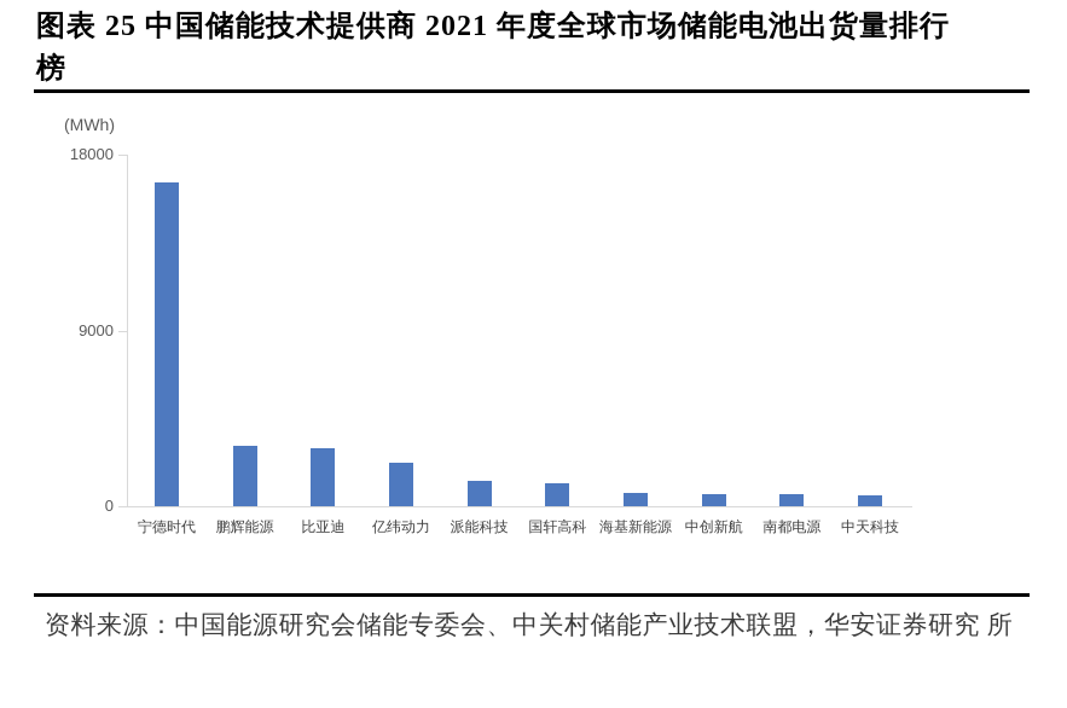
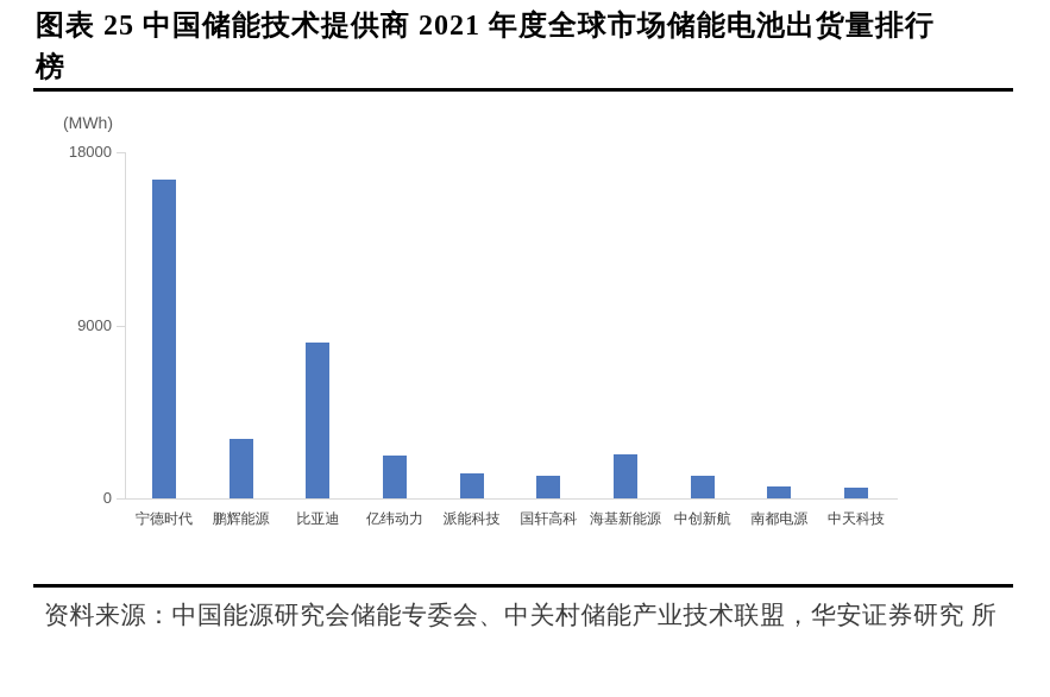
比亚迪: 3000 -> 8100
海基新能源: 700 -> 2300
中创新航: 600 -> 1200
